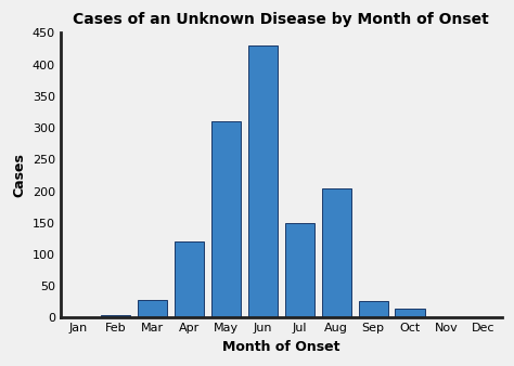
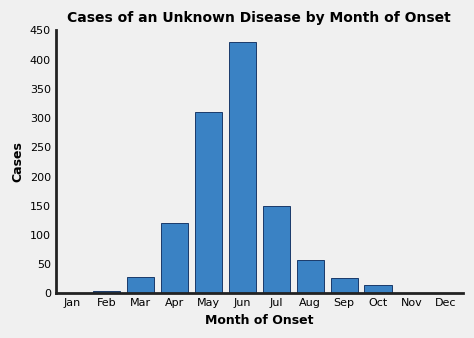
Aug: 204 -> 57
